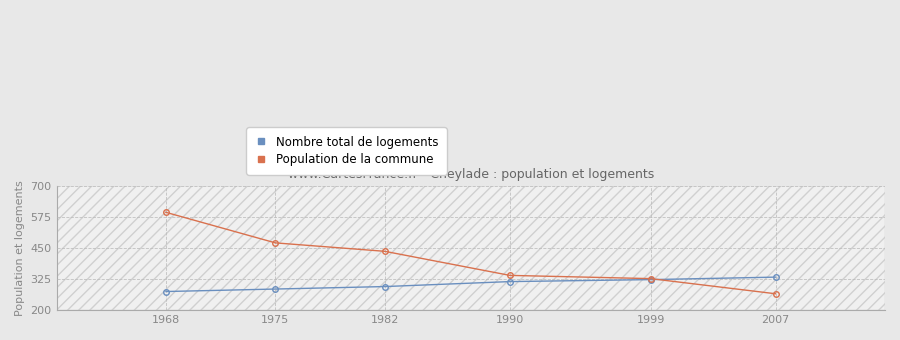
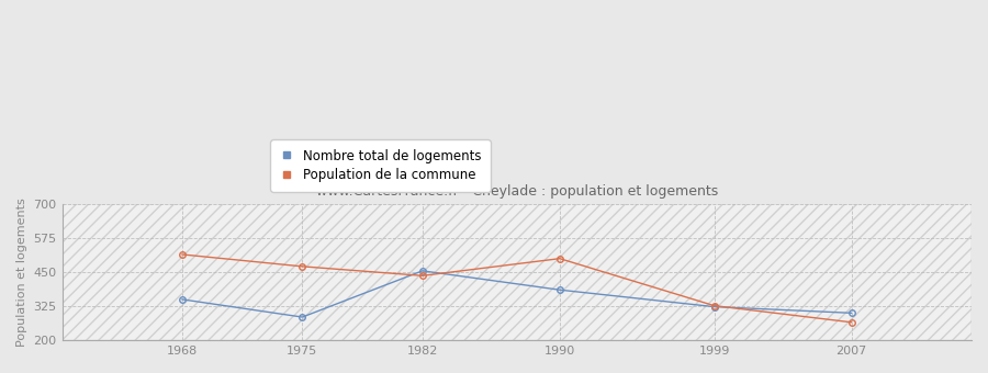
Nombre total de logements/1968: 275 -> 350
Population de la commune/1968: 594 -> 515
Nombre total de logements/1982: 295 -> 455
Nombre total de logements/1990: 315 -> 385
Population de la commune/1990: 340 -> 500
Nombre total de logements/2007: 333 -> 300
